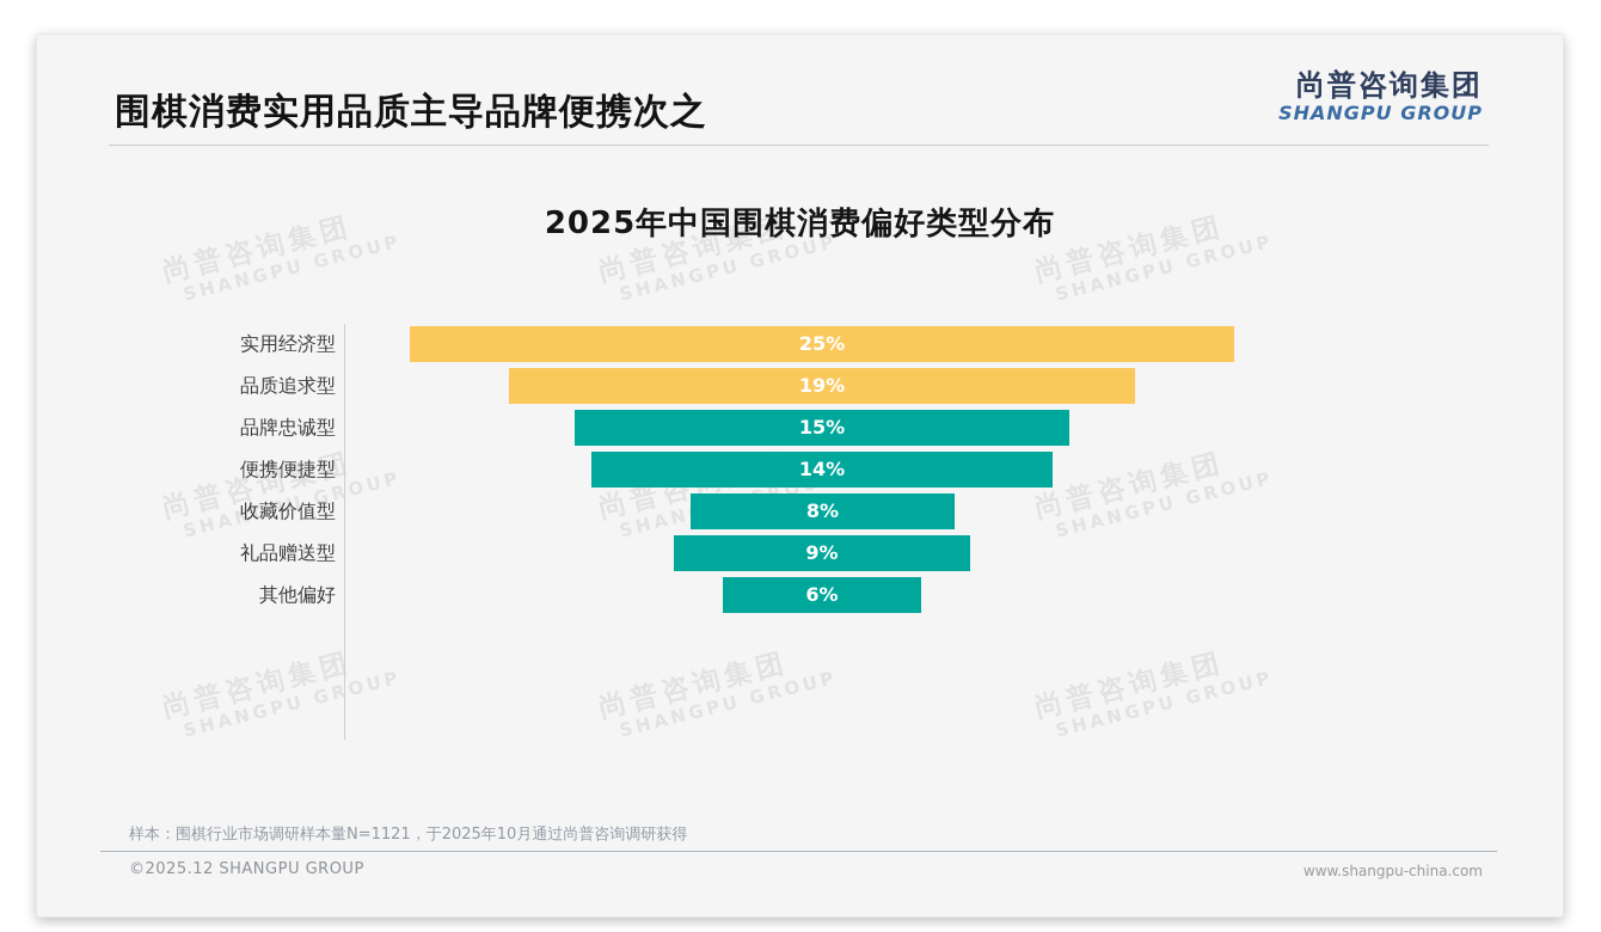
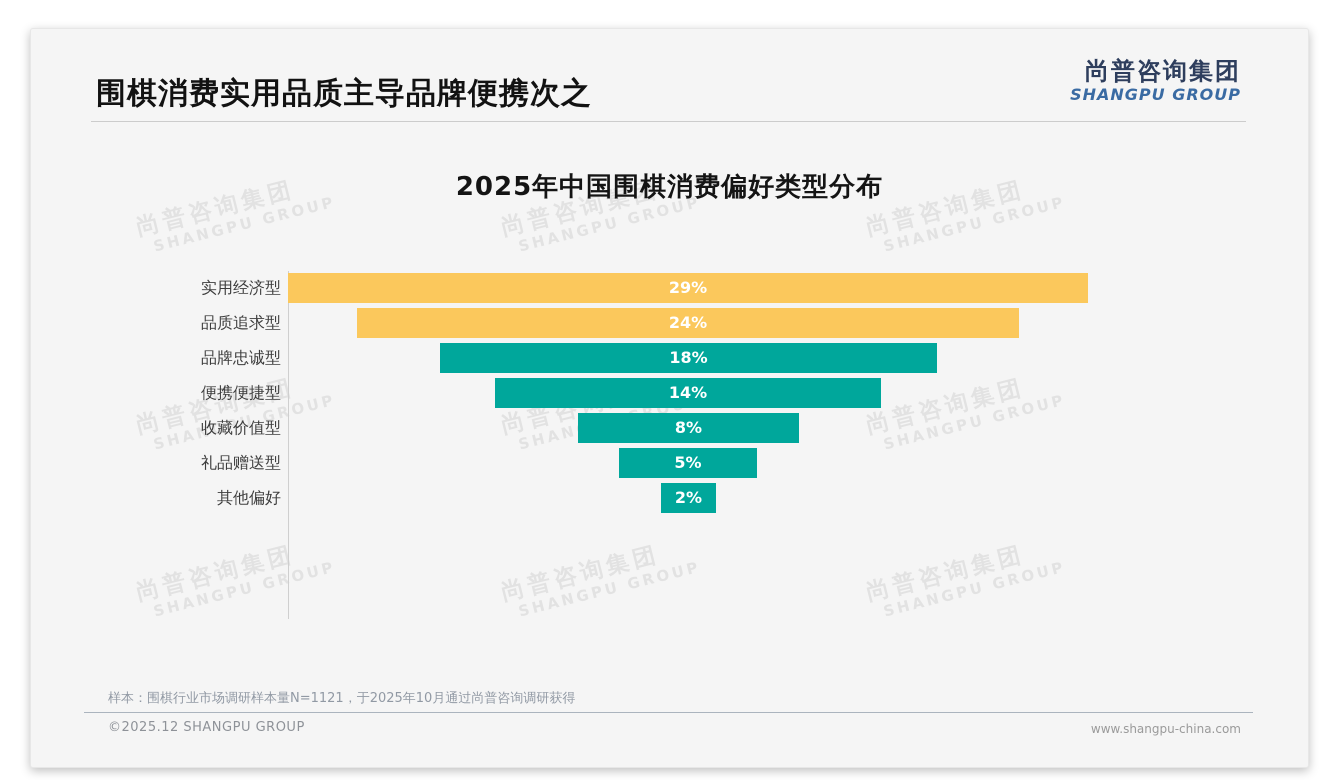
实用经济型: 25% -> 29%
品质追求型: 19% -> 24%
品牌忠诚型: 15% -> 18%
礼品赠送型: 9% -> 5%
其他偏好: 6% -> 2%
